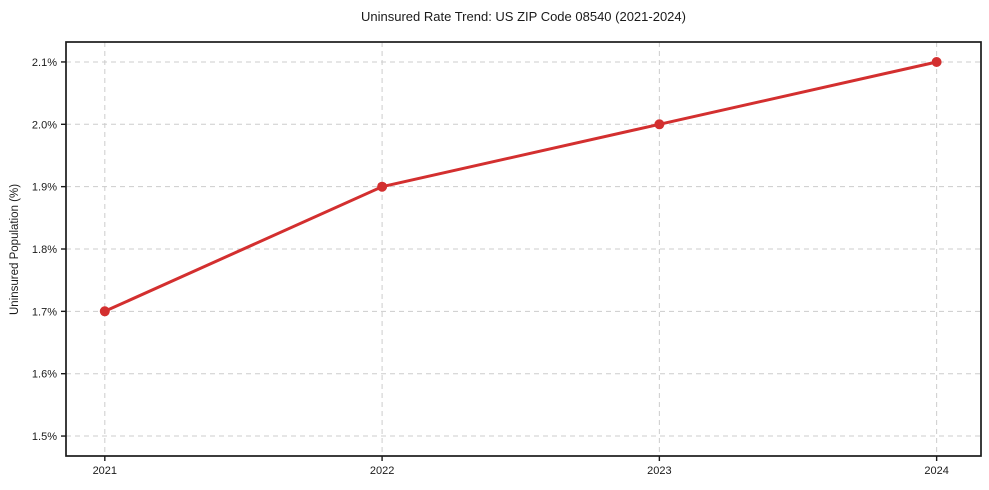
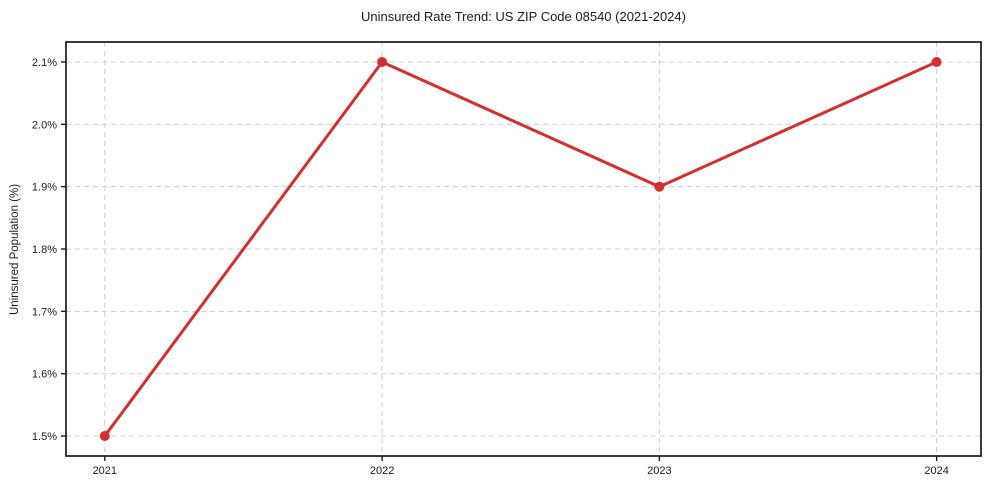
2021: 1.7% -> 1.5%
2022: 1.9% -> 2.1%
2023: 2.0% -> 1.9%
